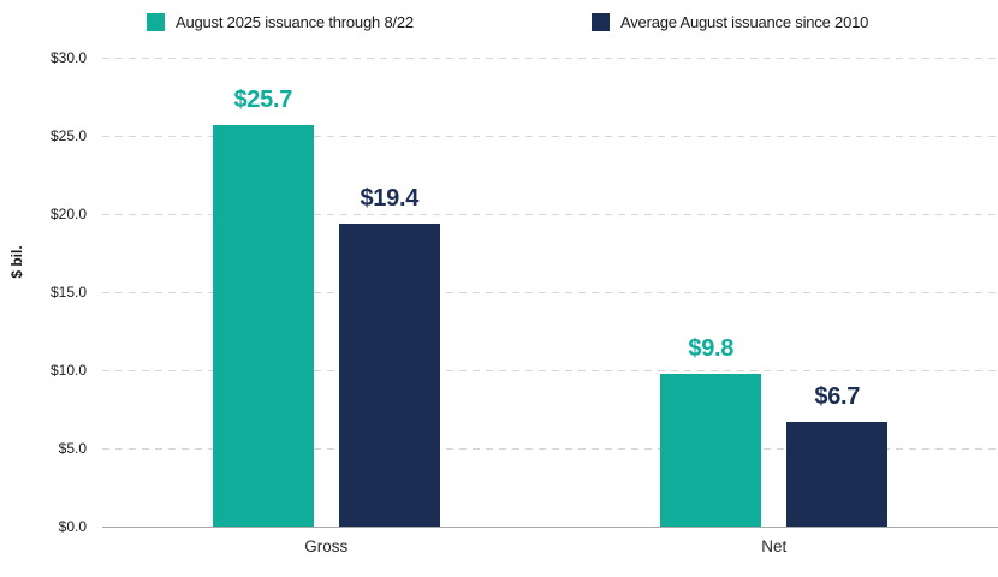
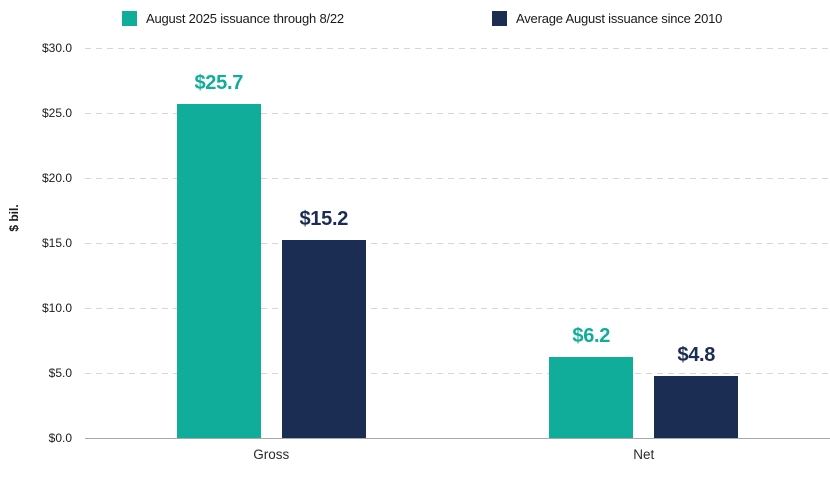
Average August issuance since 2010/Gross: $19.4 -> $15.2
August 2025 issuance through 8/22/Net: $9.8 -> $6.2
Average August issuance since 2010/Net: $6.7 -> $4.8
